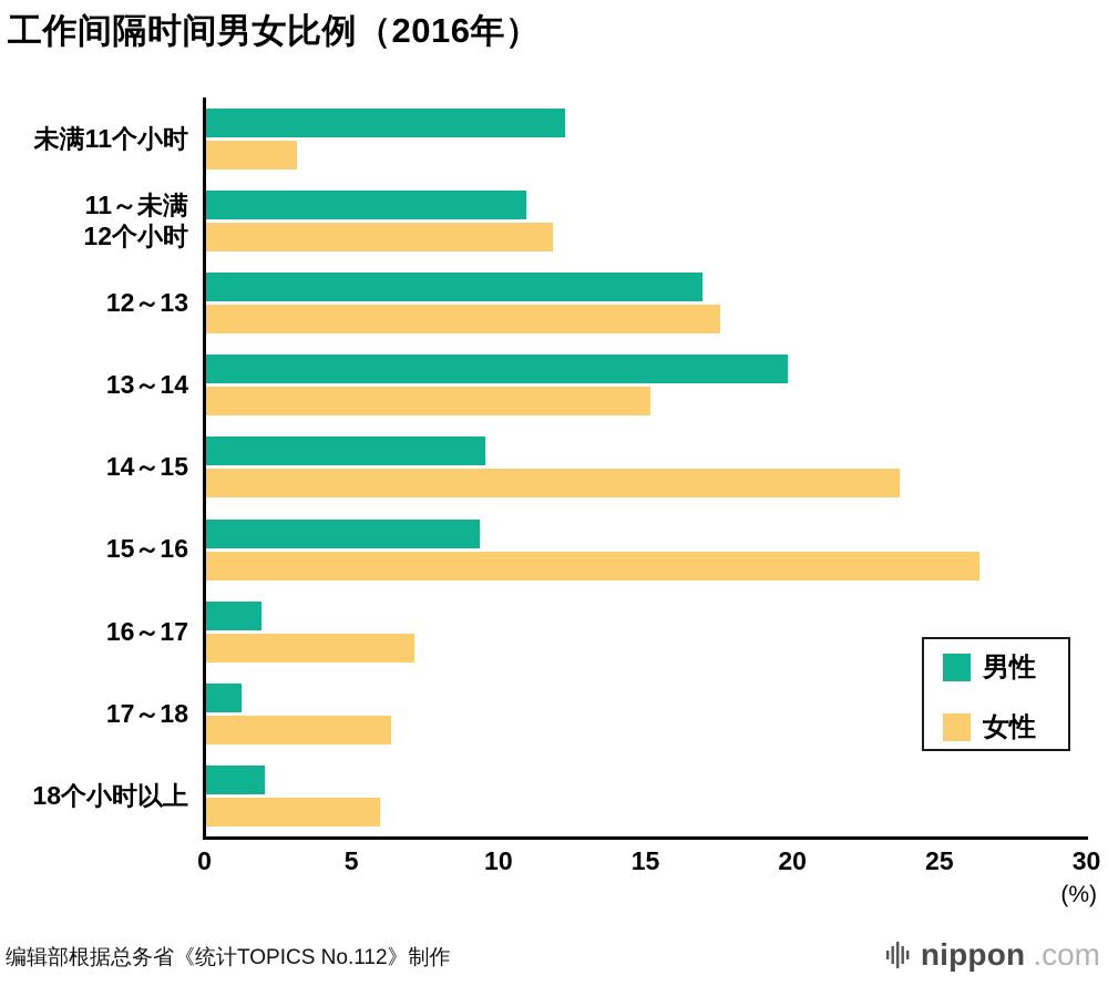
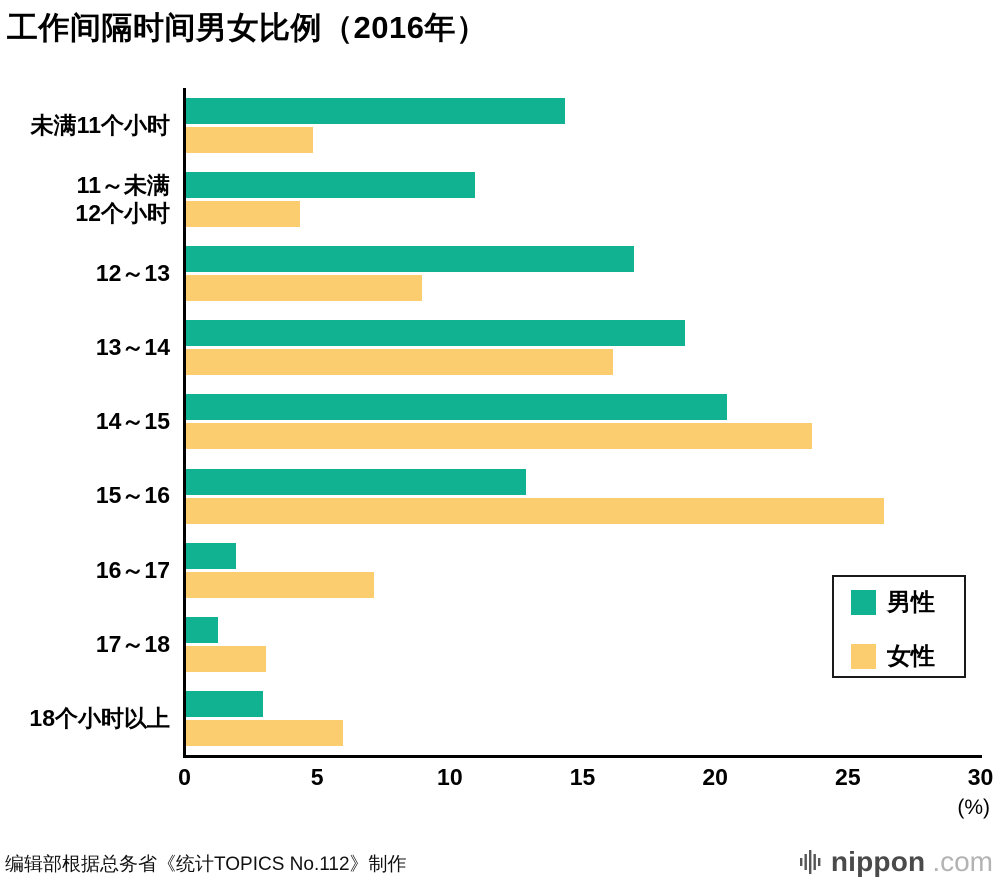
男性/未满11个小时: 12.2 -> 14.3
女性/未满11个小时: 3.1 -> 4.8
女性/11～未满 12个小时: 11.8 -> 4.3
女性/12～13: 17.5 -> 8.9
男性/13～14: 19.8 -> 18.8
女性/13～14: 15.1 -> 16.1
男性/14～15: 9.5 -> 20.4
男性/15～16: 9.3 -> 12.8
女性/17～18: 6.3 -> 3.0
男性/18个小时以上: 2.0 -> 2.9
